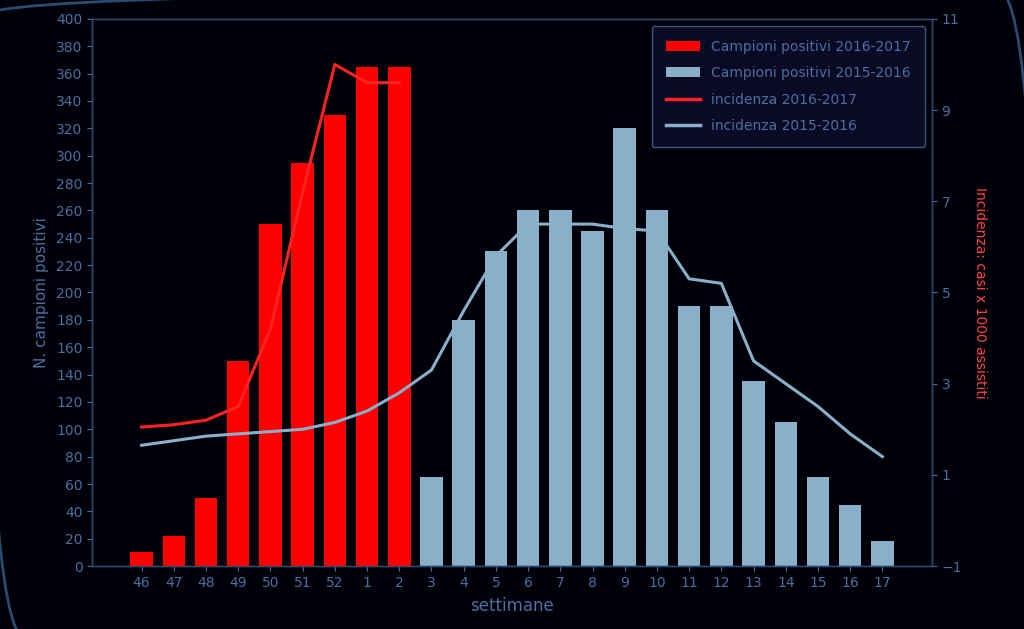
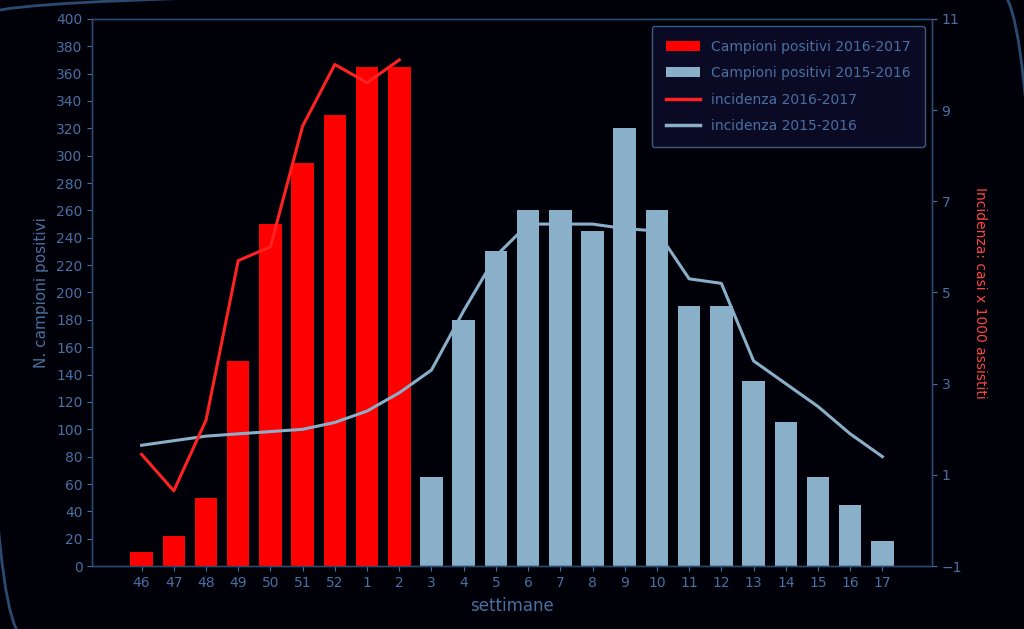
incidenza 2016-2017/46: 2.05 -> 1.45
incidenza 2016-2017/47: 2.10 -> 0.65
incidenza 2016-2017/49: 2.50 -> 5.70
incidenza 2016-2017/50: 4.20 -> 6.00
incidenza 2016-2017/51: 7.20 -> 8.65
incidenza 2016-2017/2: 9.60 -> 10.10
